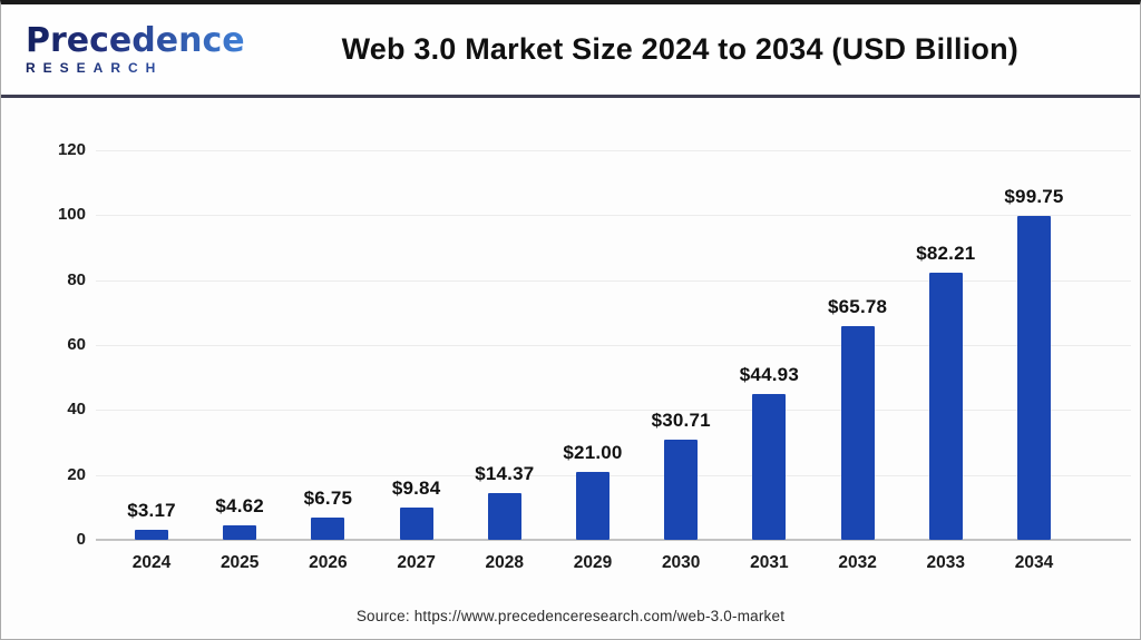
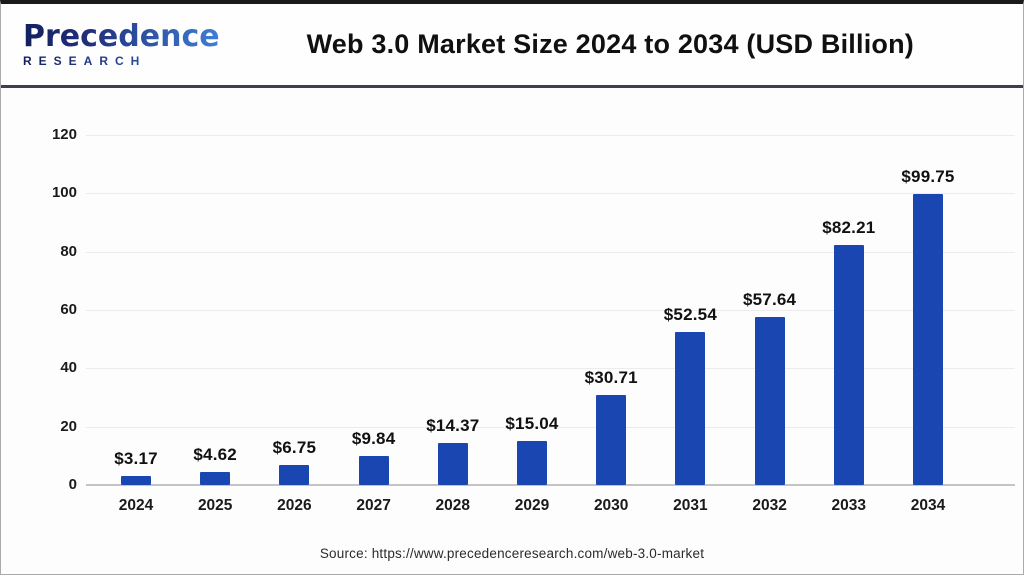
2029: $21.00 -> $15.04
2031: $44.93 -> $52.54
2032: $65.78 -> $57.64
